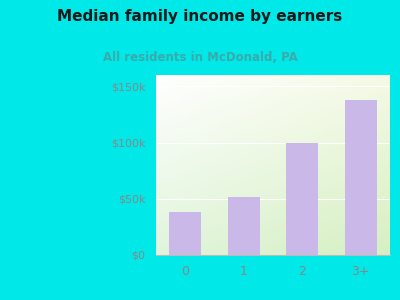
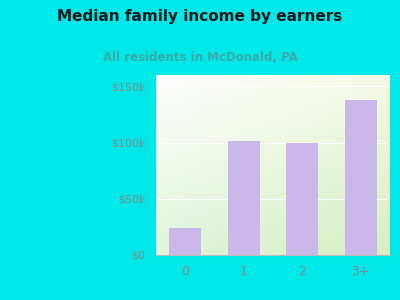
0: $38k -> $24k
1: $52k -> $101k
